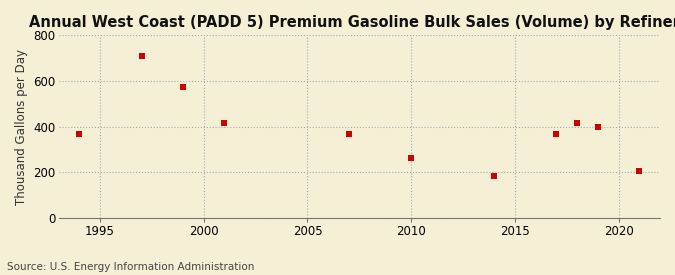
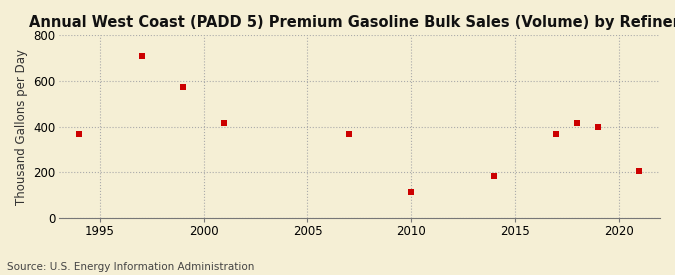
2010: 265 -> 115
